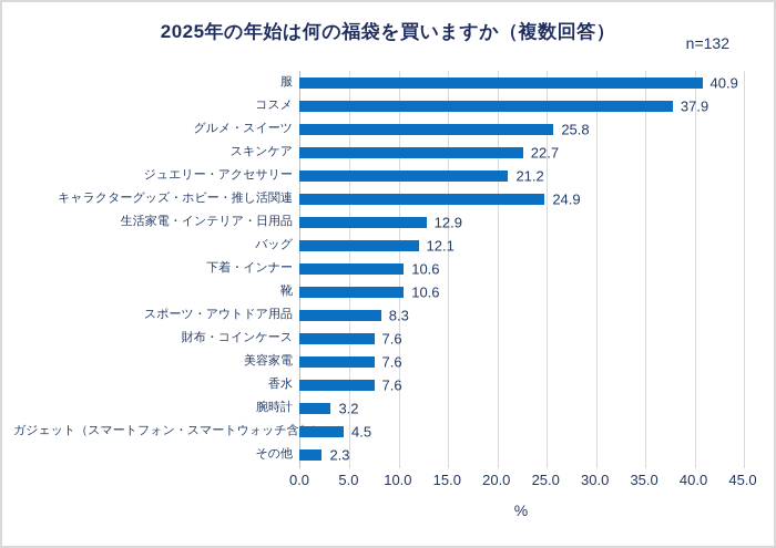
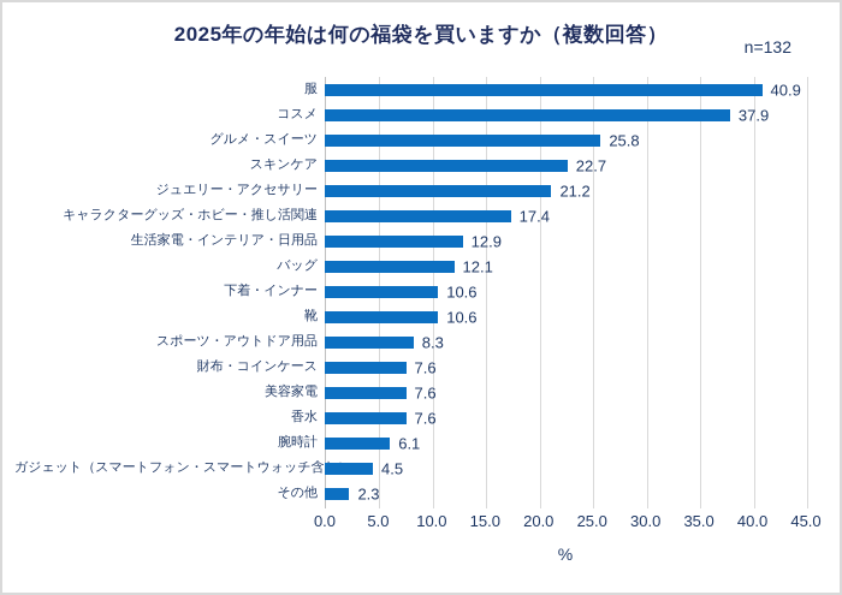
キャラクターグッズ・ホビー・推し活関連: 24.9 -> 17.4
腕時計: 3.2 -> 6.1
